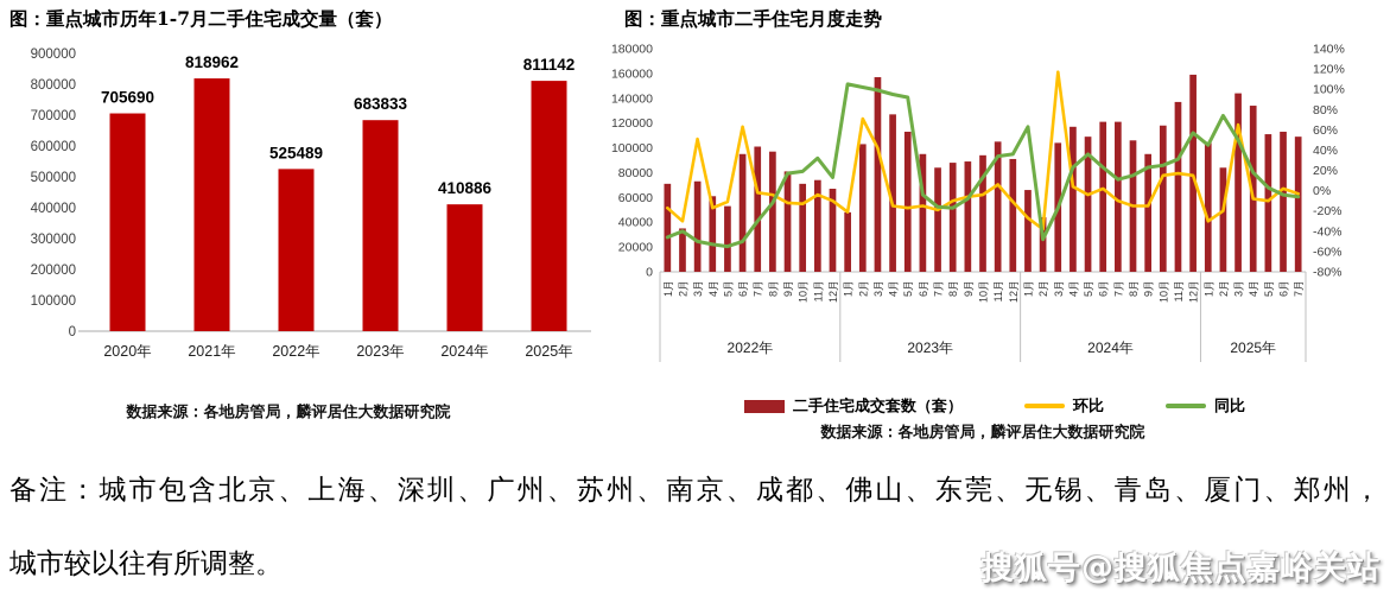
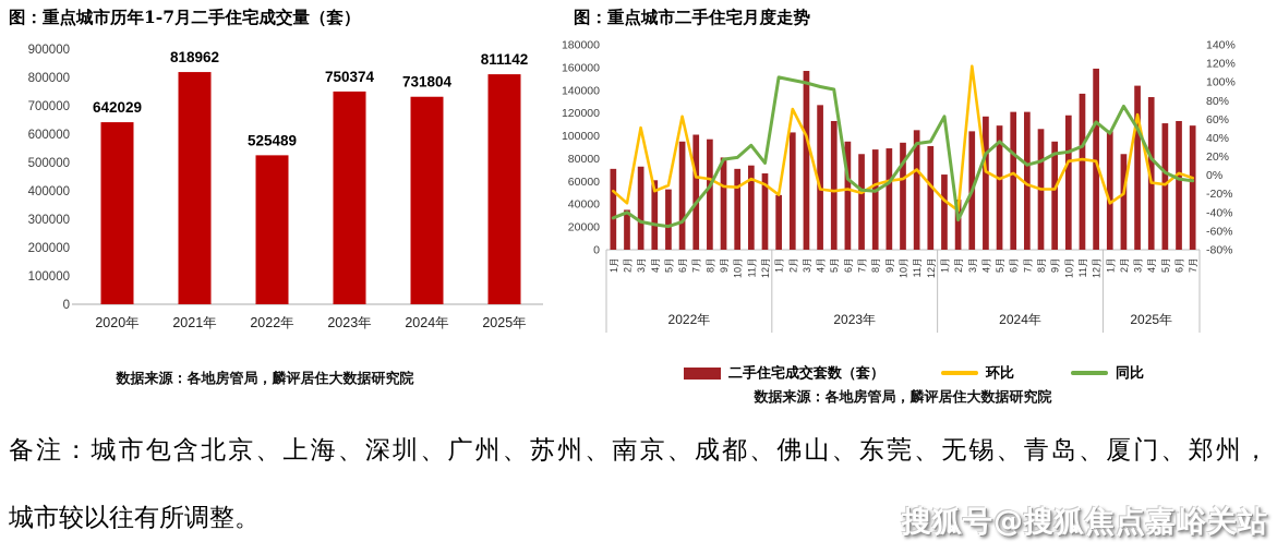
图：重点城市历年1-7月二手住宅成交量（套）/2020年: 705690 -> 642029
图：重点城市历年1-7月二手住宅成交量（套）/2023年: 683833 -> 750374
图：重点城市历年1-7月二手住宅成交量（套）/2024年: 410886 -> 731804
